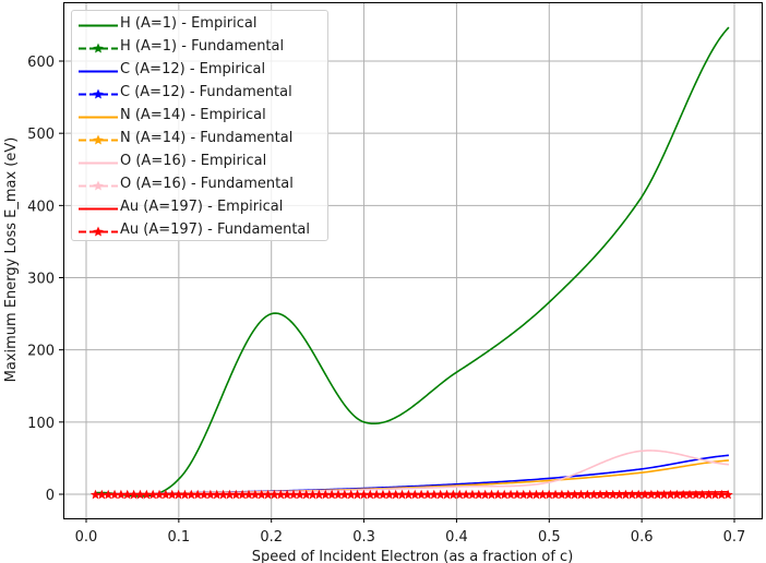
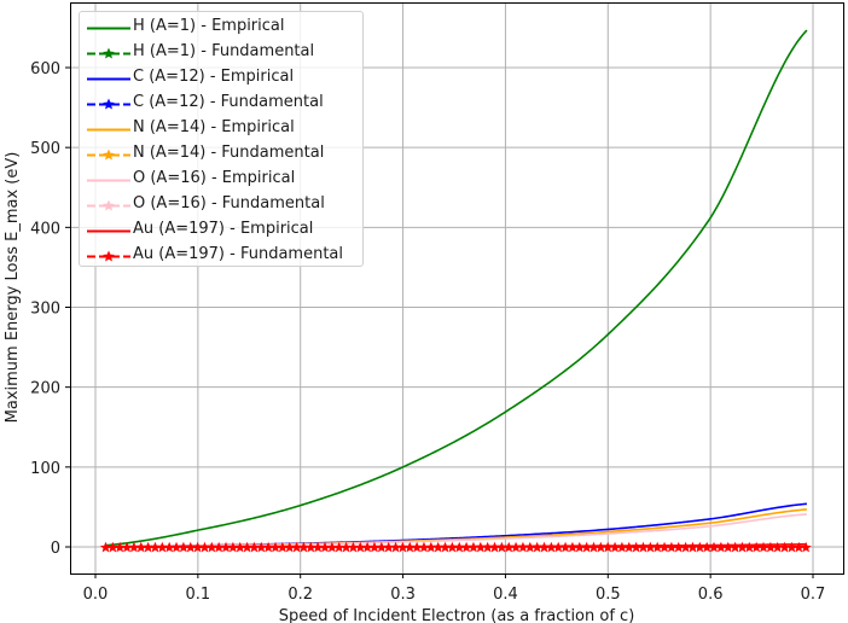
H (A=1) - Empirical/0.2: 250 -> 50
O (A=16) - Empirical/0.6: 60 -> 30
